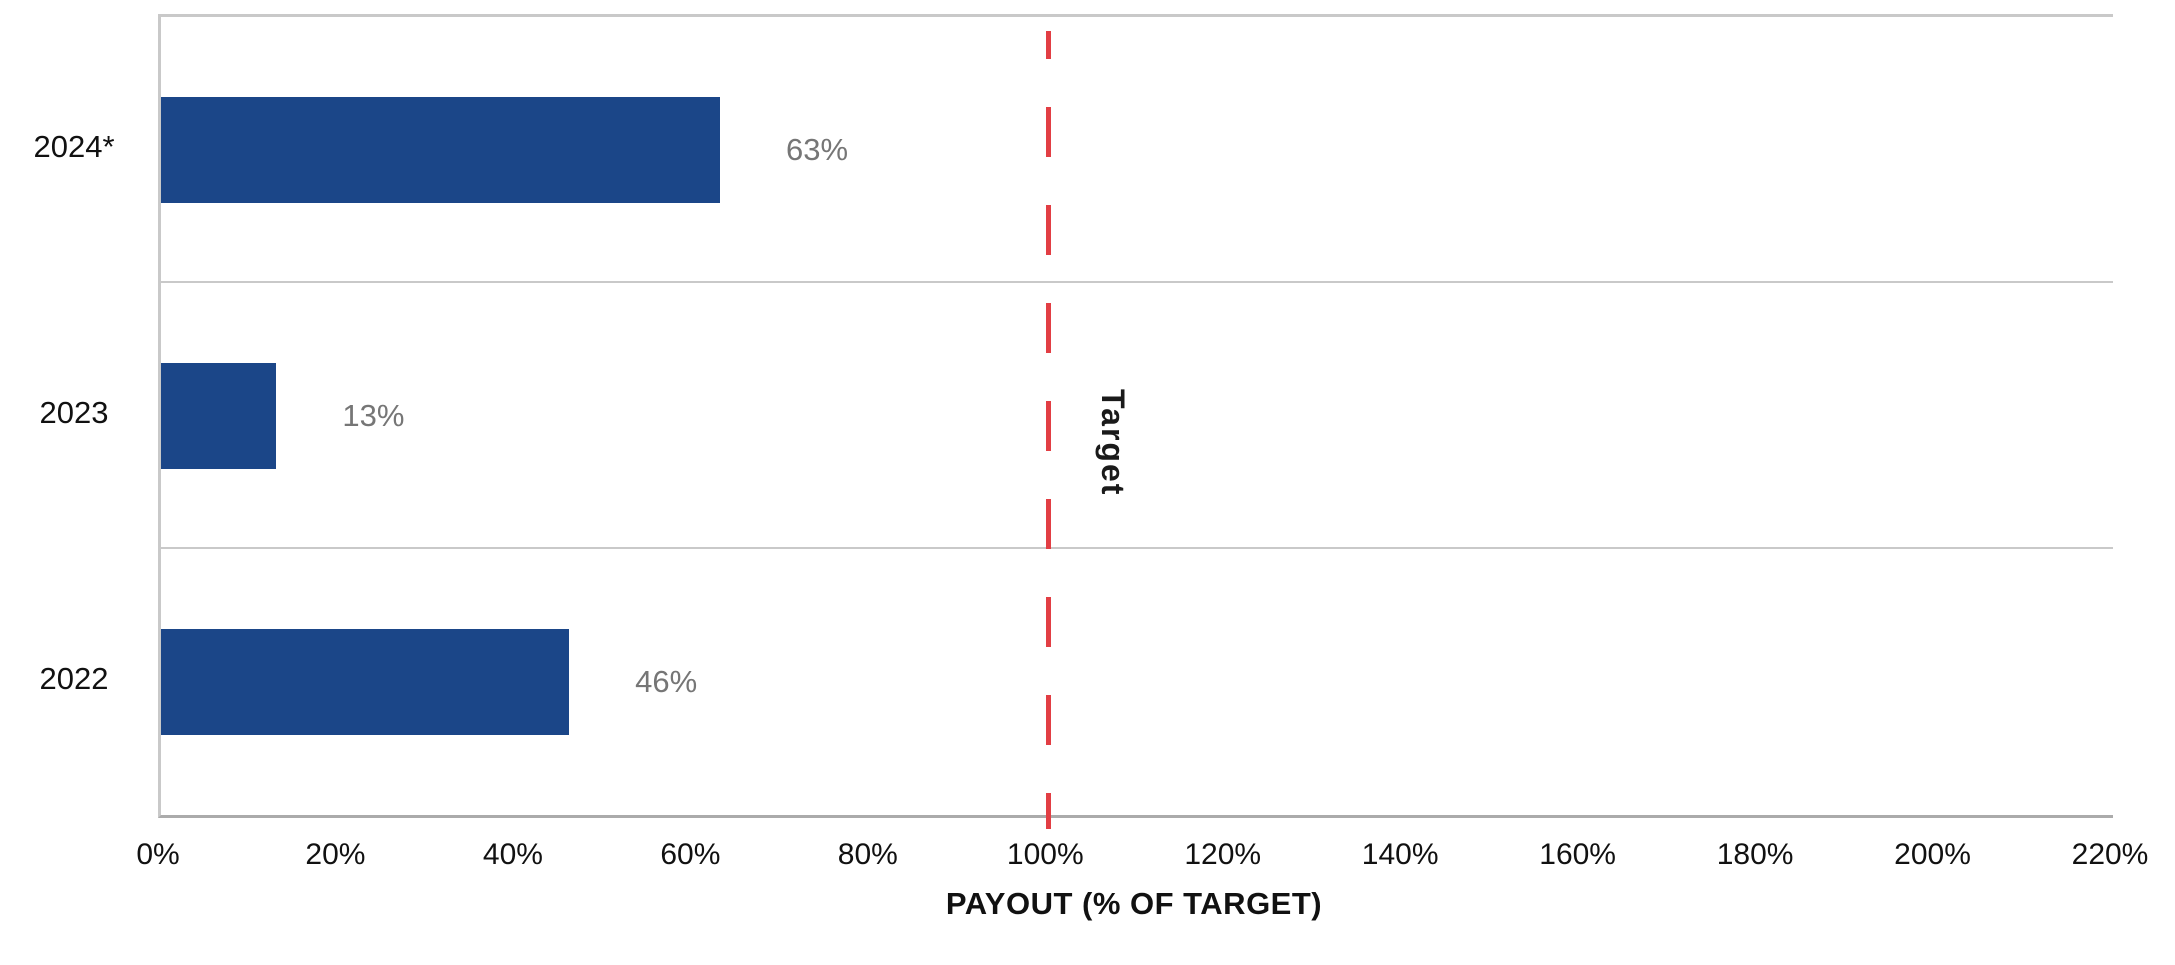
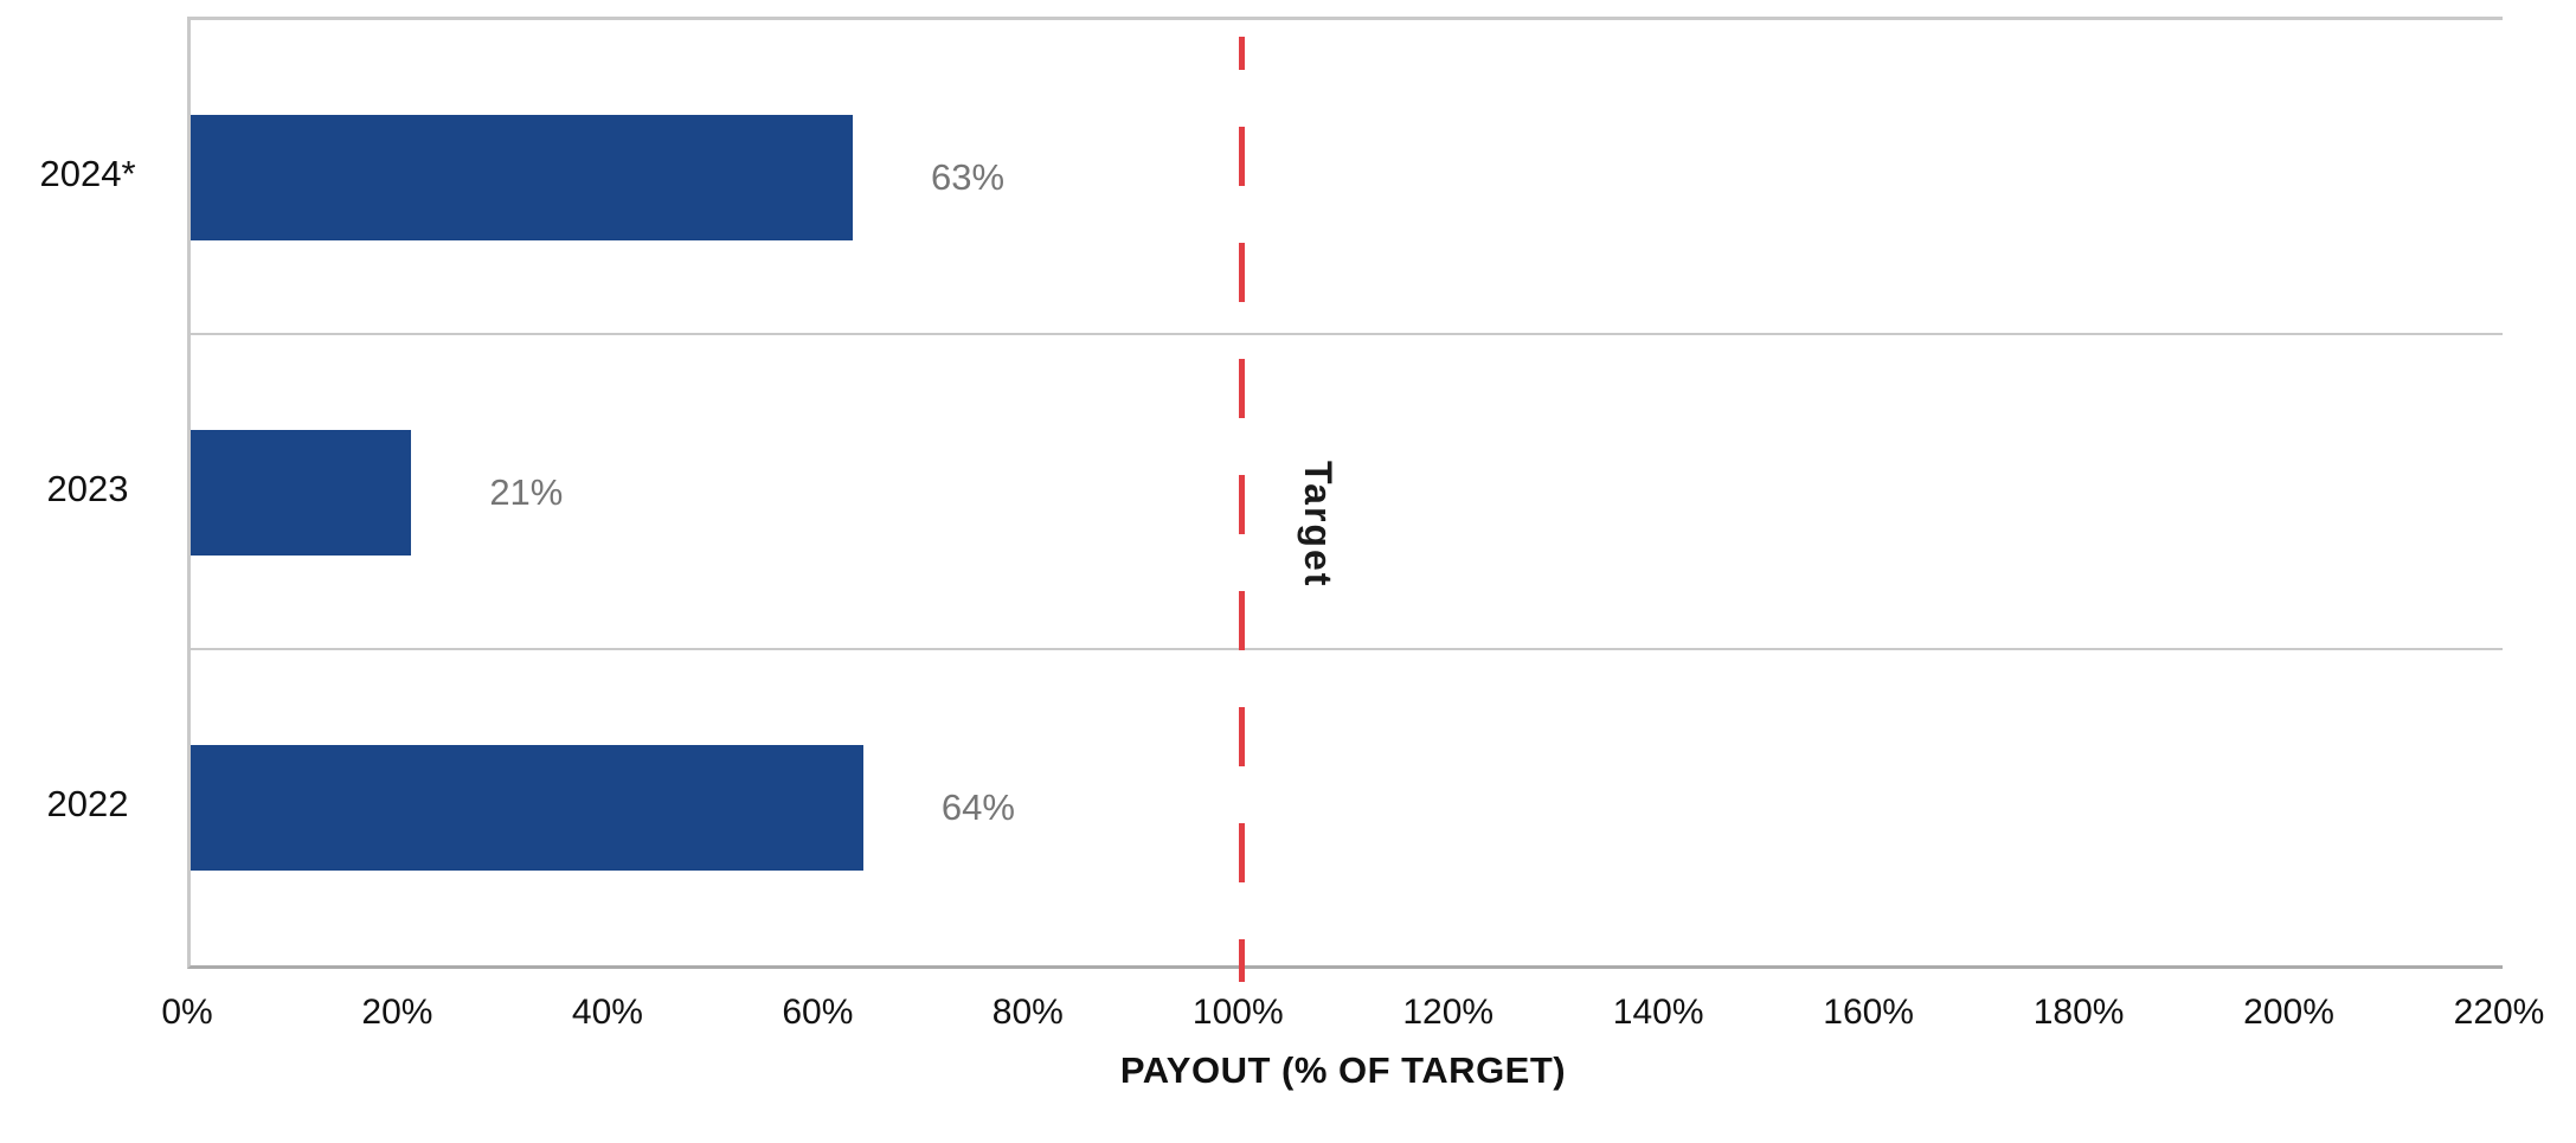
2023: 13% -> 21%
2022: 46% -> 64%
